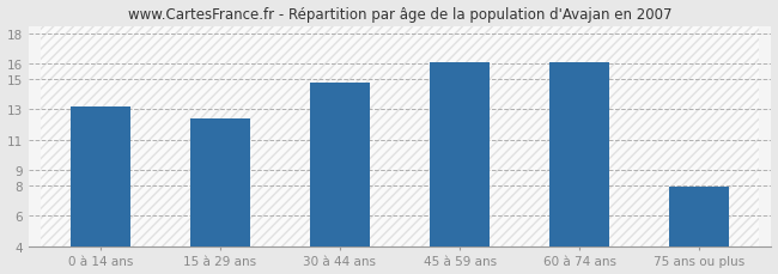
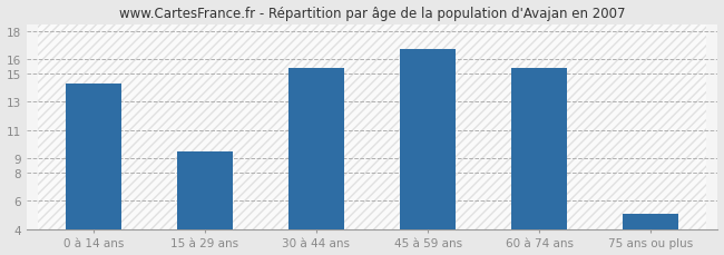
0 à 14 ans: 13.2 -> 14.3
15 à 29 ans: 12.4 -> 9.5
30 à 44 ans: 14.8 -> 15.4
45 à 59 ans: 16.1 -> 16.7
60 à 74 ans: 16.1 -> 15.4
75 ans ou plus: 7.9 -> 5.1
